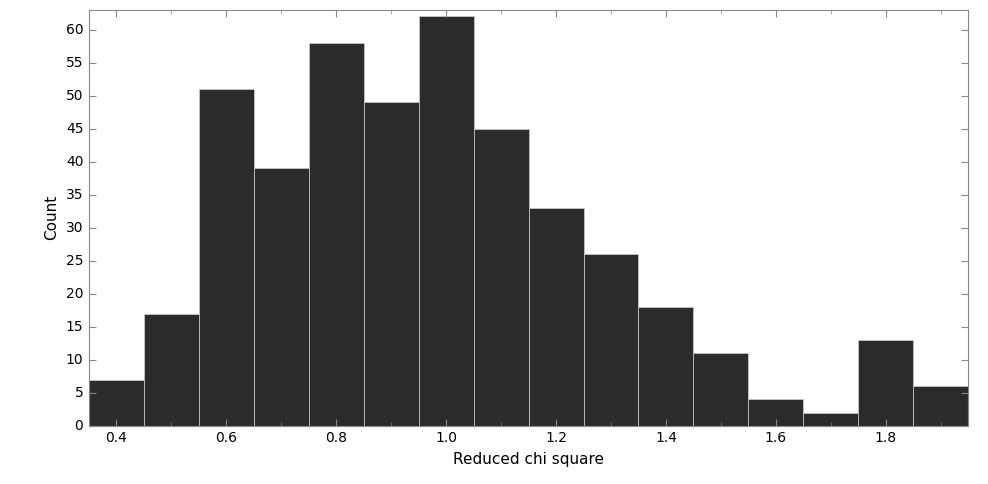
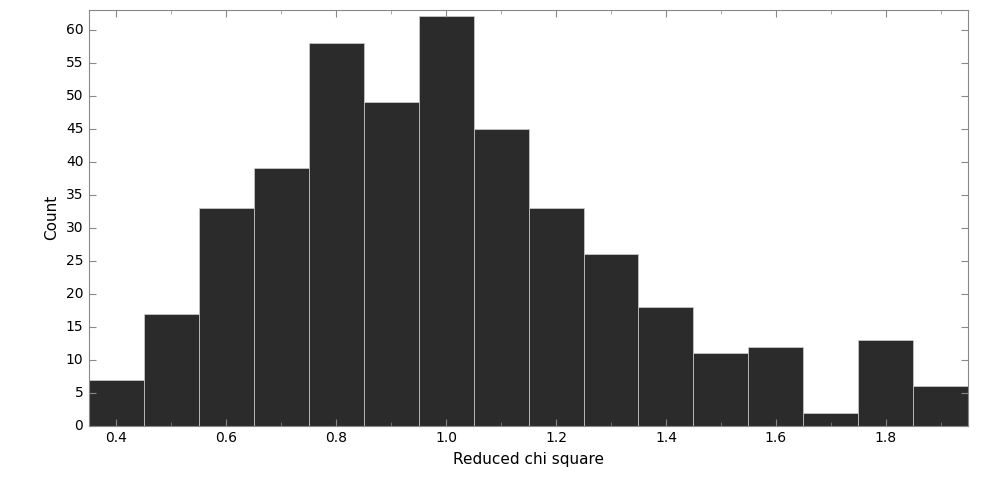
0.6: 51 -> 33
1.6: 4 -> 12
